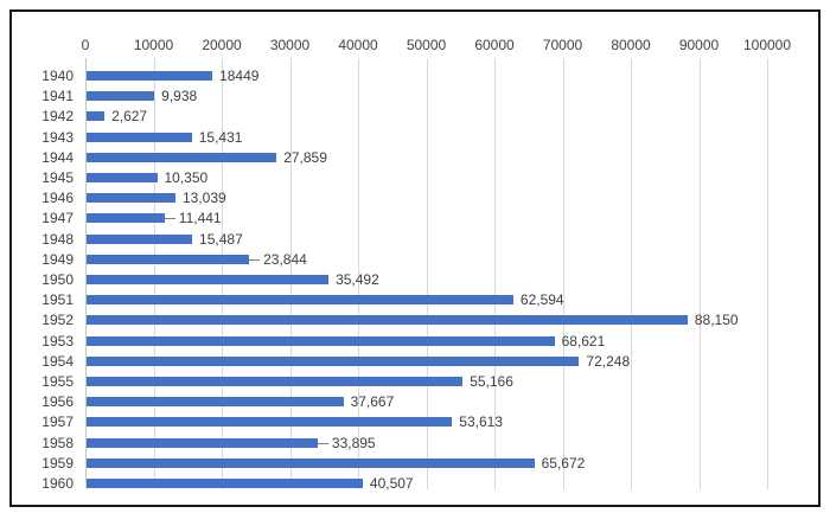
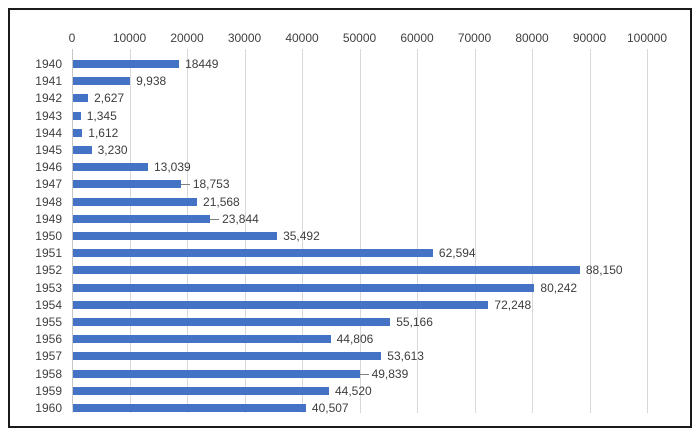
1943: 15,431 -> 1,345
1944: 27,859 -> 1,612
1945: 10,350 -> 3,230
1947: 11,441 -> 18,753
1948: 15,487 -> 21,568
1953: 68,621 -> 80,242
1956: 37,667 -> 44,806
1958: 33,895 -> 49,839
1959: 65,672 -> 44,520
